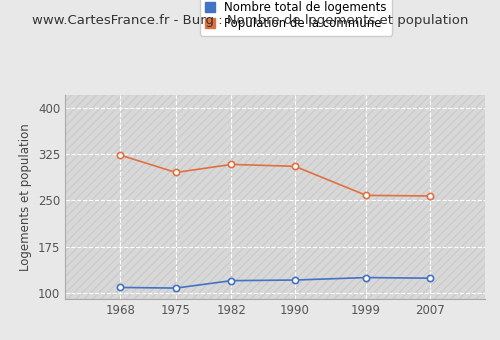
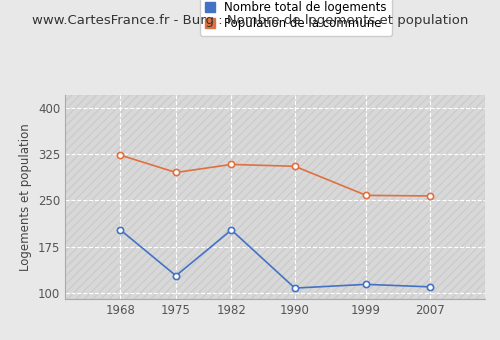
Nombre total de logements/1968: 109 -> 202
Nombre total de logements/1975: 108 -> 128
Nombre total de logements/1982: 120 -> 202
Nombre total de logements/1990: 121 -> 108
Nombre total de logements/1999: 125 -> 114
Nombre total de logements/2007: 124 -> 110
